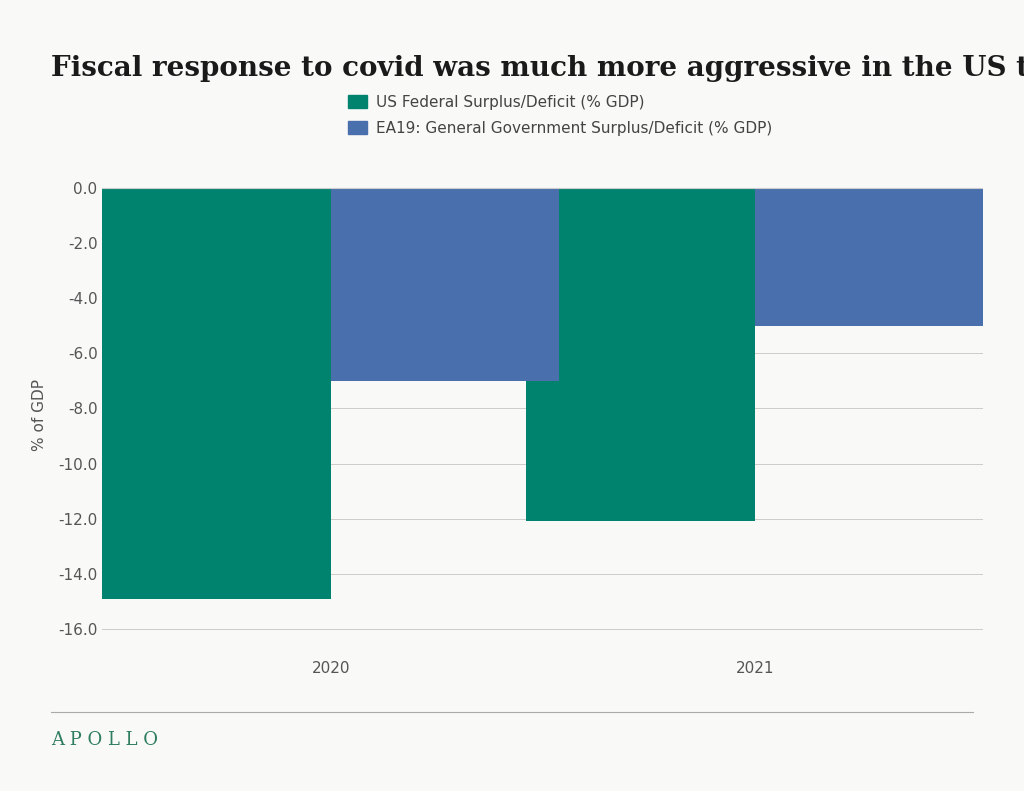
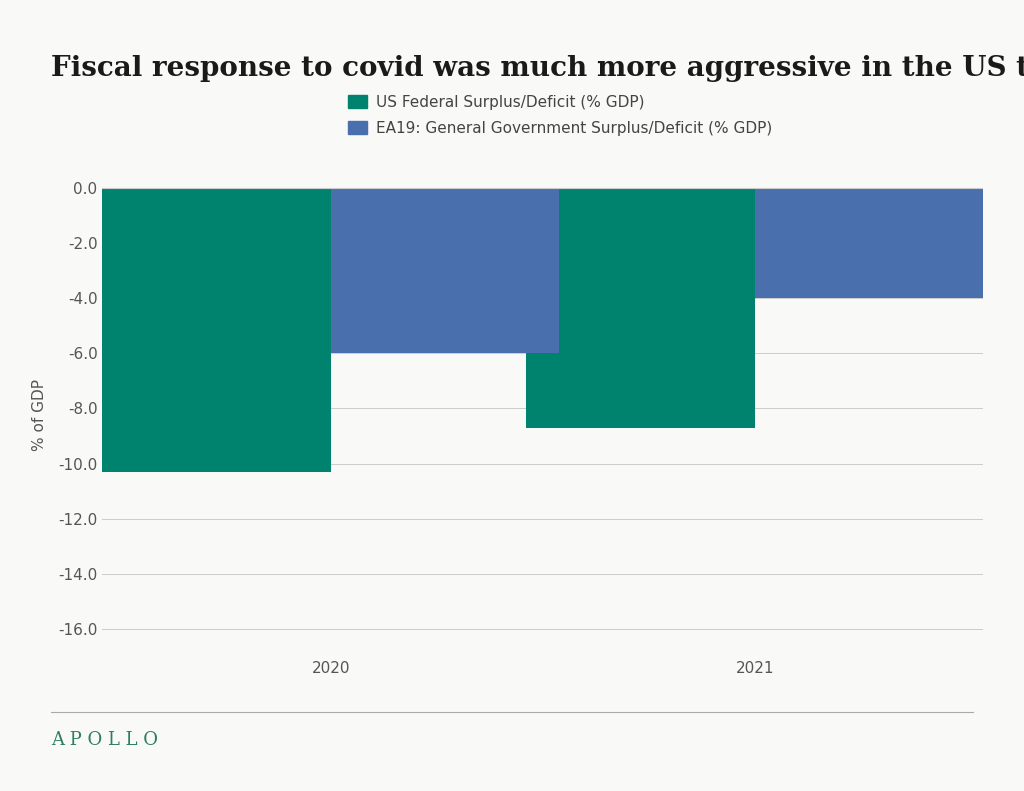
US Federal Surplus/Deficit (% GDP)/2020: -14.9 -> -10.3
EA19: General Government Surplus/Deficit (% GDP)/2020: -7 -> -6
US Federal Surplus/Deficit (% GDP)/2021: -12.1 -> -8.7
EA19: General Government Surplus/Deficit (% GDP)/2021: -5 -> -4
